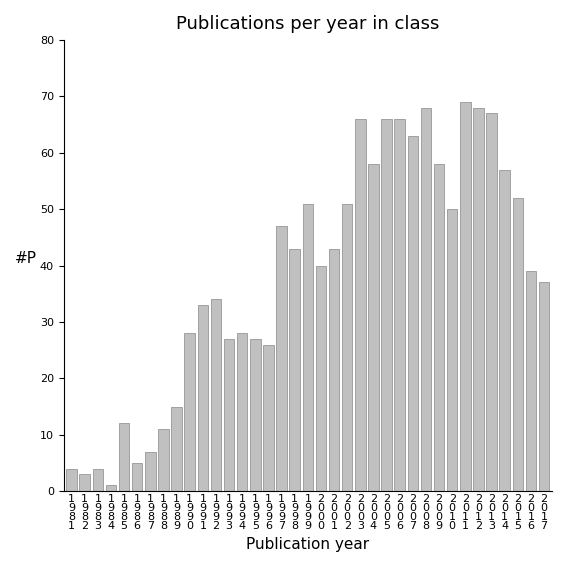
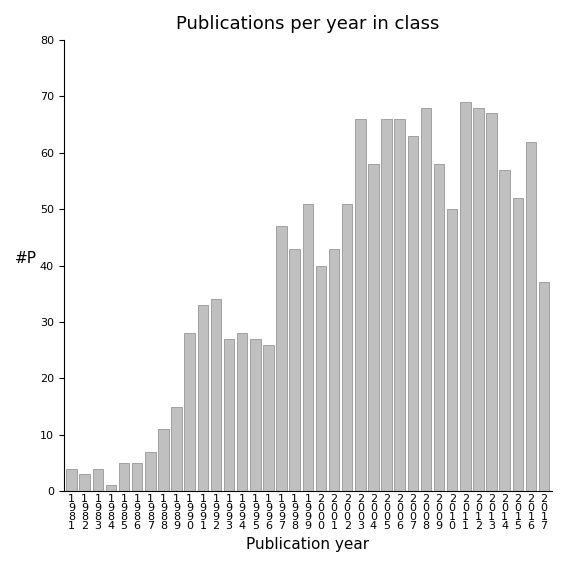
1 9 8 5: 12 -> 5
2 0 1 6: 39 -> 62
